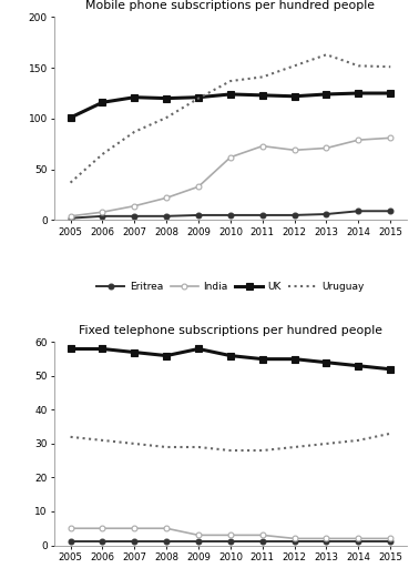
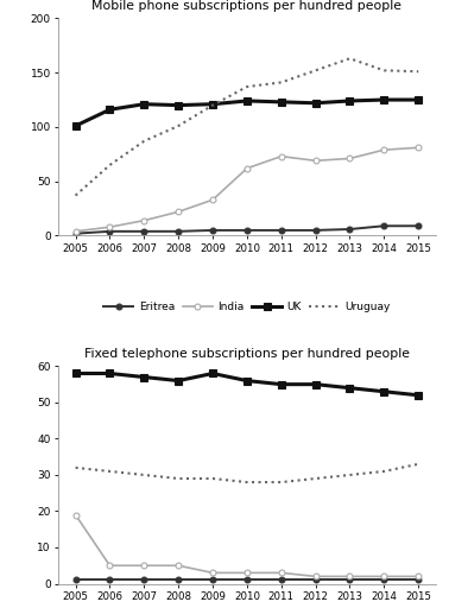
Fixed telephone subscriptions per hundred people/India/2005: 5 -> 19
